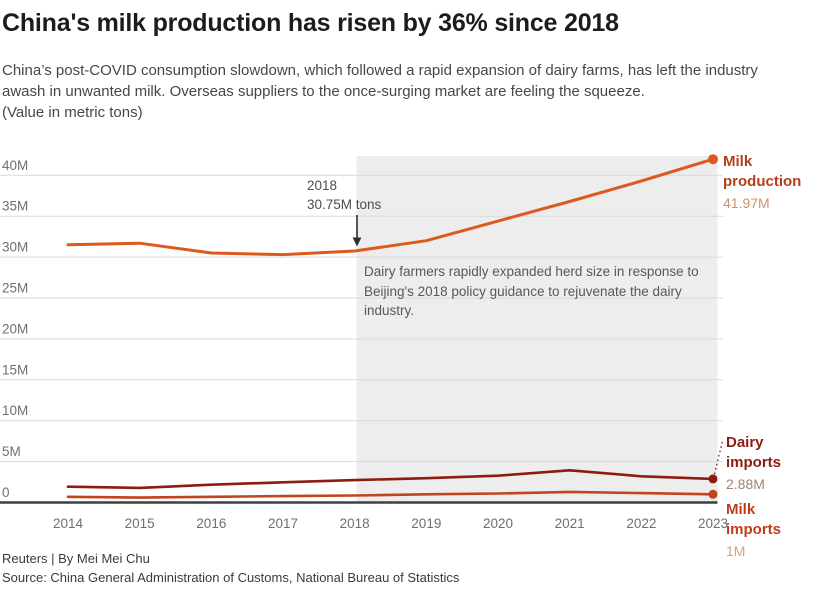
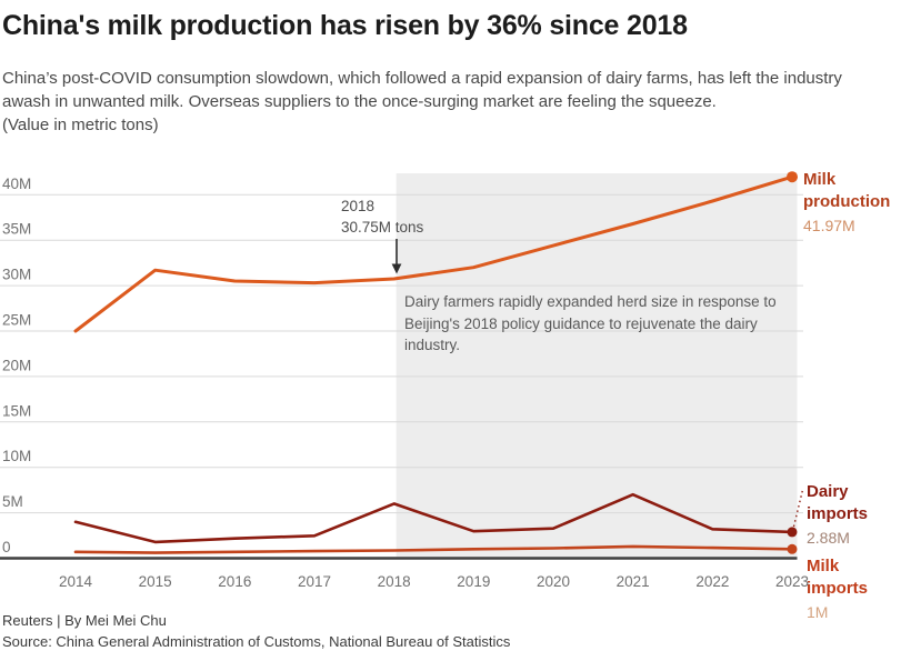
Milk production/2014: 32M -> 25M
Dairy imports/2014: 2M -> 4M
Dairy imports/2018: 3M -> 6M
Dairy imports/2021: 4M -> 7M
